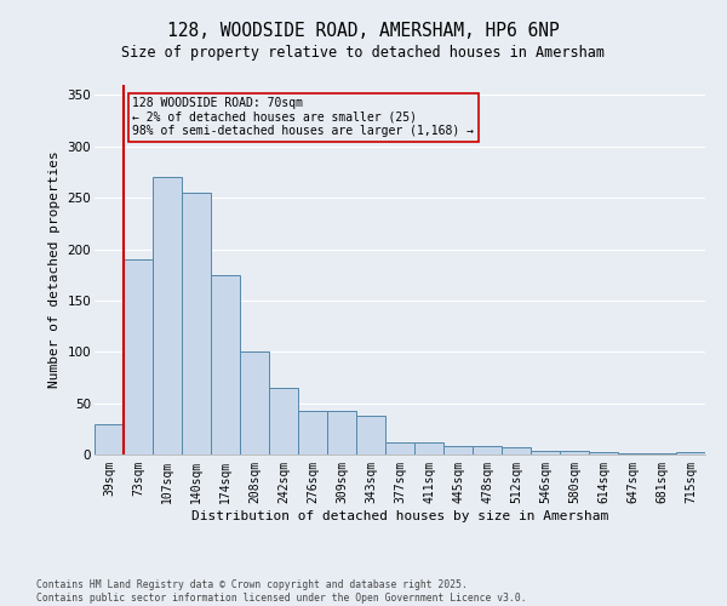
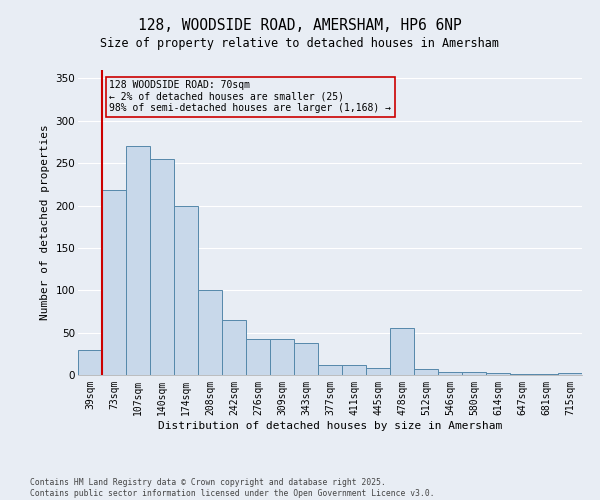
73sqm: 190 -> 218
174sqm: 175 -> 200
478sqm: 8 -> 56
